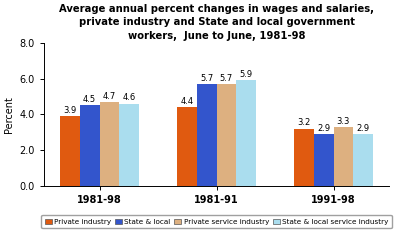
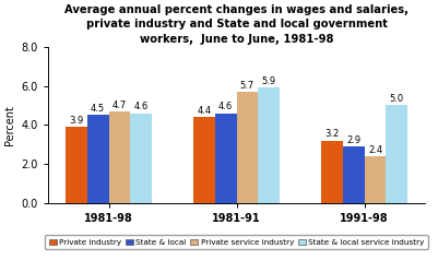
State & local/1981-91: 5.7 -> 4.6
Private service industry/1991-98: 3.3 -> 2.4
State & local service industry/1991-98: 2.9 -> 5.0
